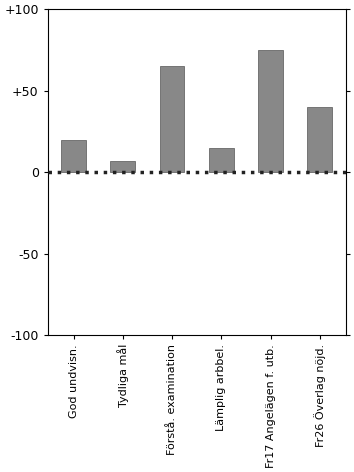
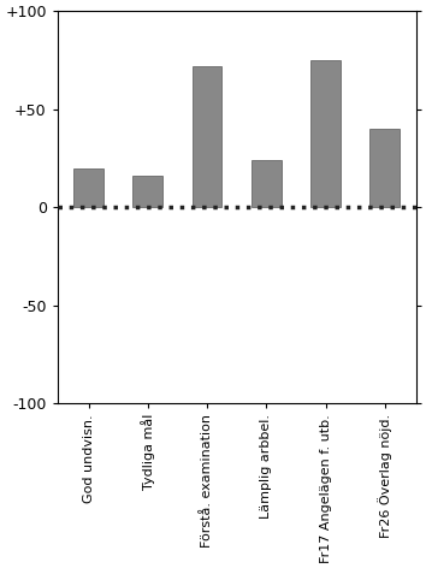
Tydliga mål: 7 -> 16
Förstå. examination: 65 -> 72
Lämplig arbbel.: 15 -> 24
